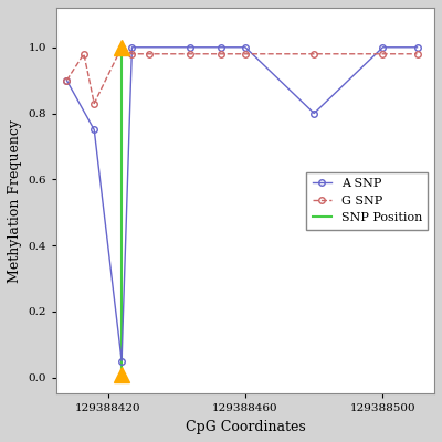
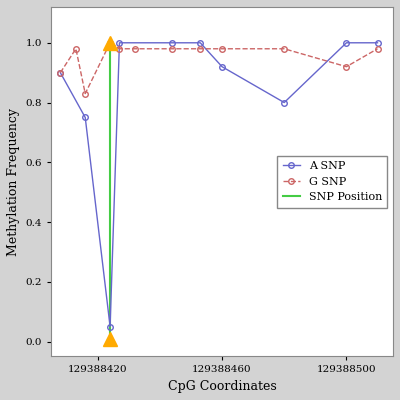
A SNP/129388460: 1.00 -> 0.92
G SNP/129388500: 0.98 -> 0.92
